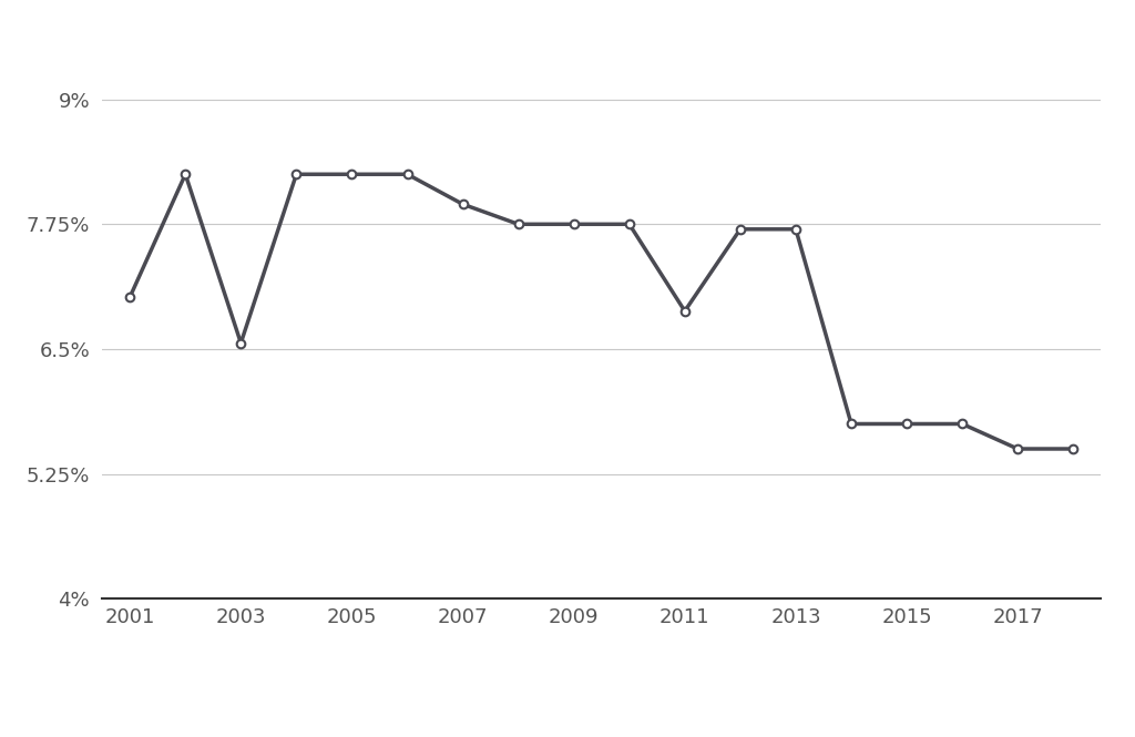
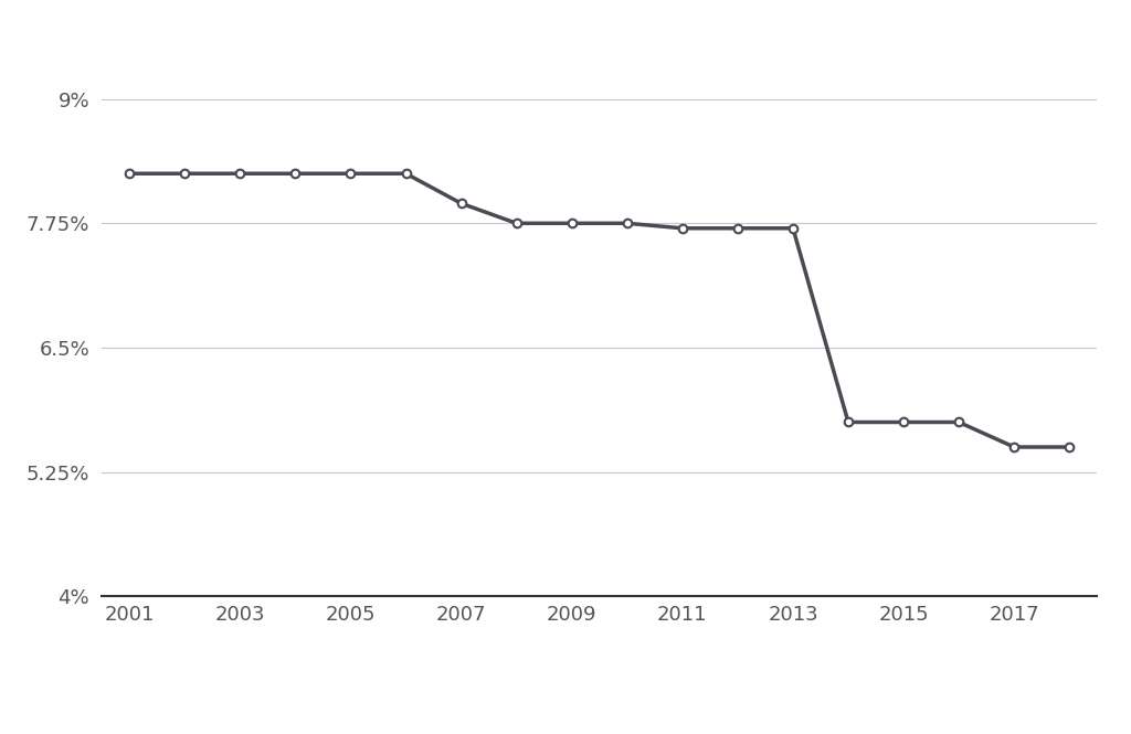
2001: 7.02% -> 8.25%
2003: 6.56% -> 8.25%
2011: 6.88% -> 7.70%
